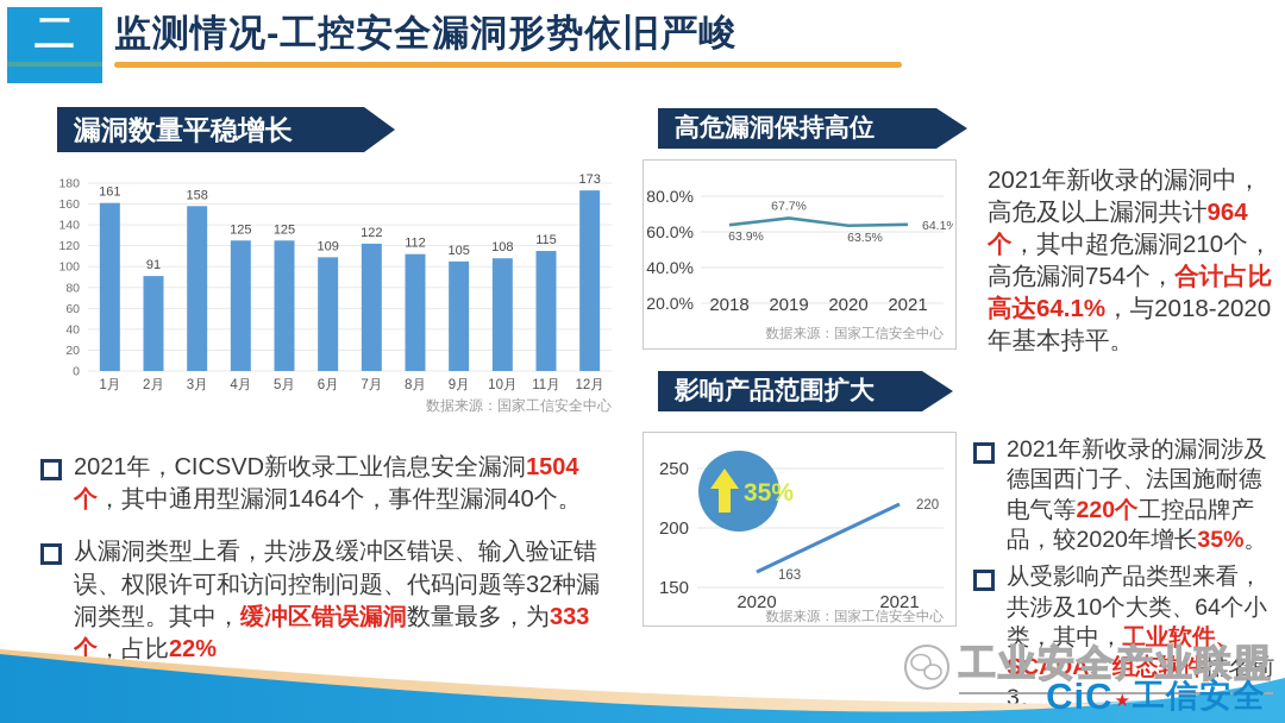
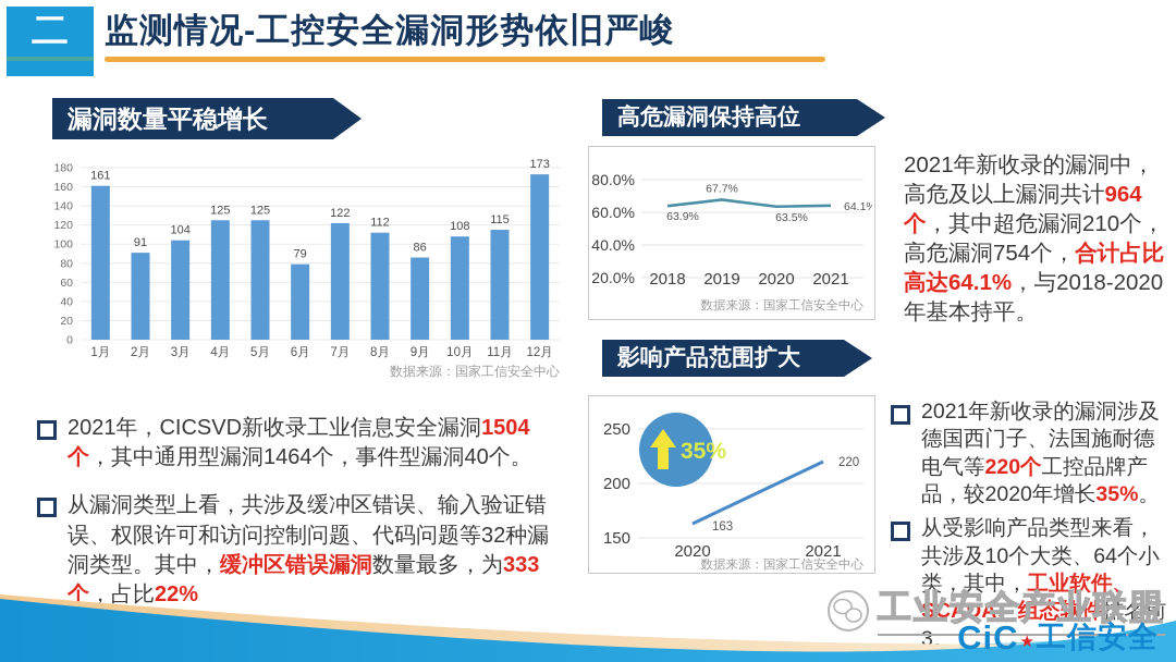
漏洞数量平稳增长/3月: 158 -> 104
漏洞数量平稳增长/6月: 109 -> 79
漏洞数量平稳增长/9月: 105 -> 86
